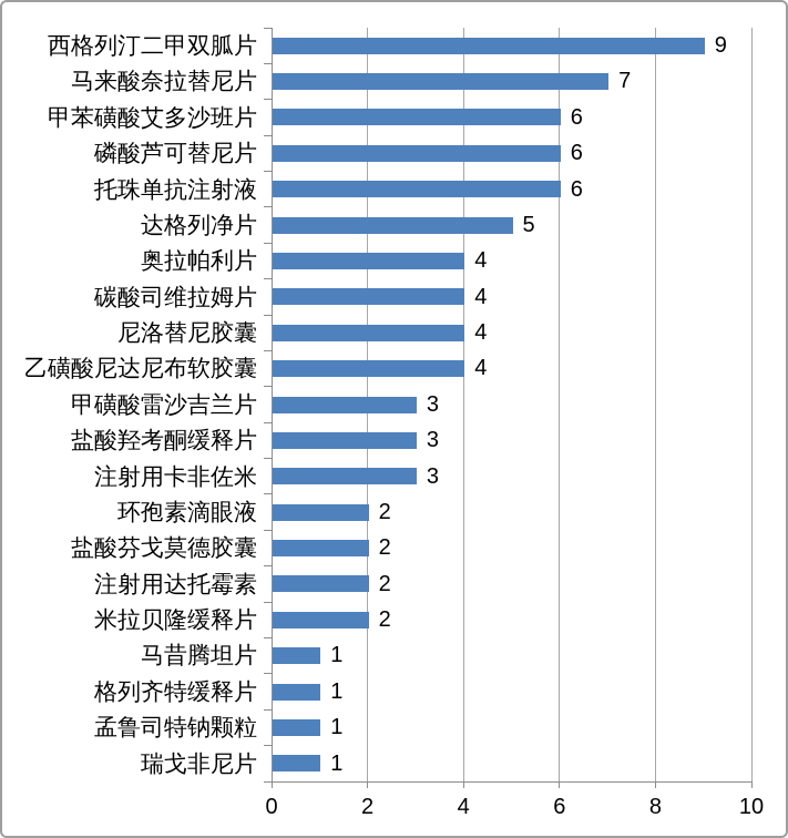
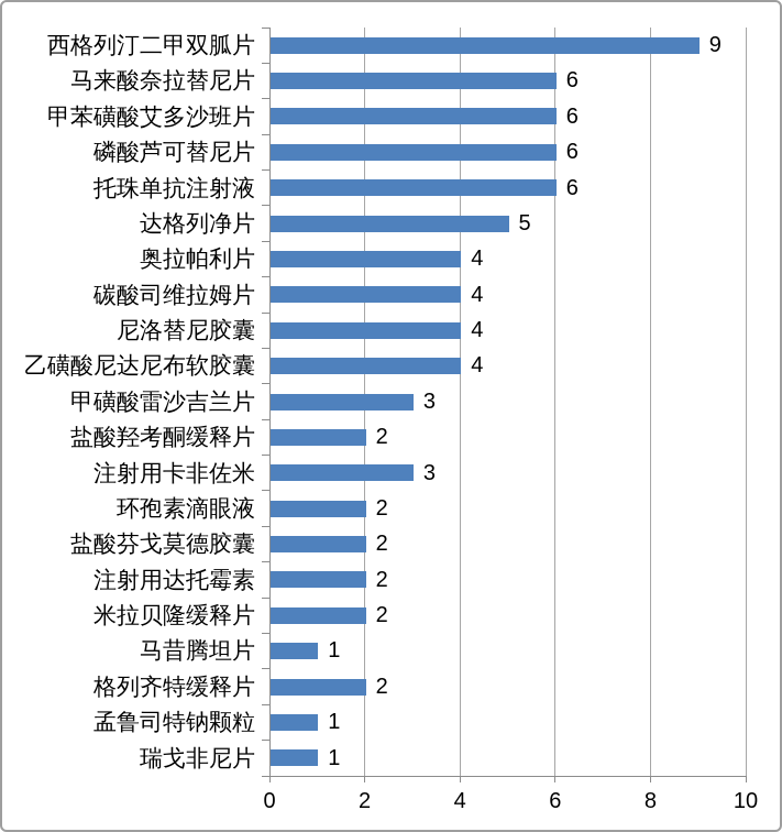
马来酸奈拉替尼片: 7 -> 6
盐酸羟考酮缓释片: 3 -> 2
格列齐特缓释片: 1 -> 2
